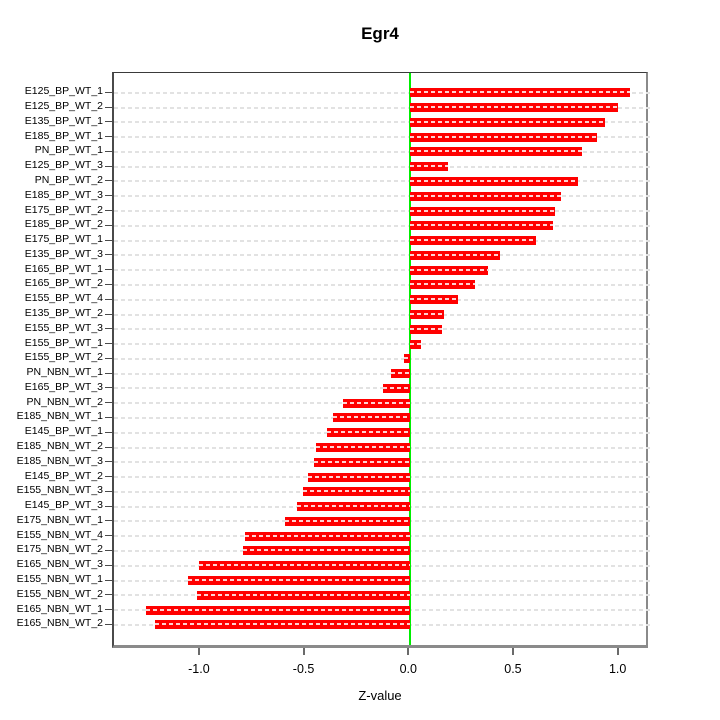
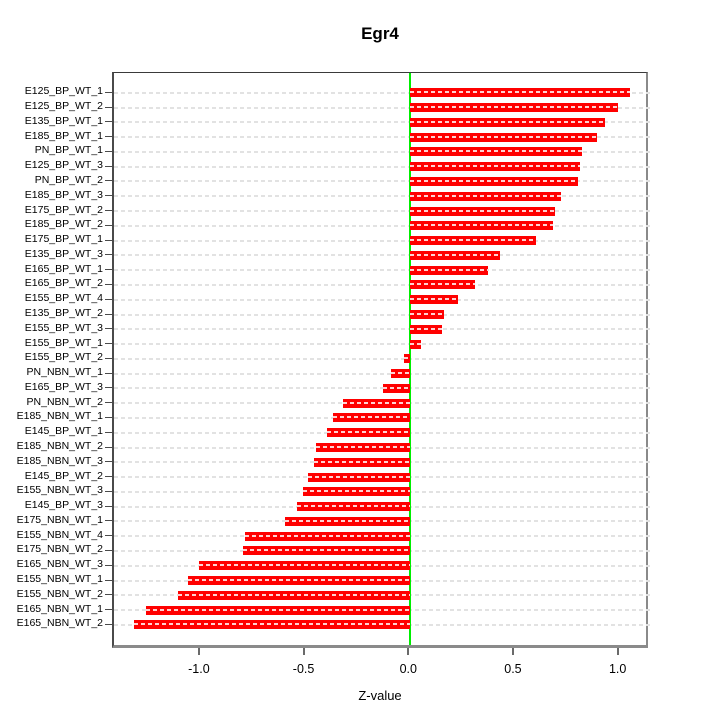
E125_BP_WT_3: 0.18 -> 0.81
E155_NBN_WT_2: -1.02 -> -1.11
E165_NBN_WT_2: -1.22 -> -1.32
